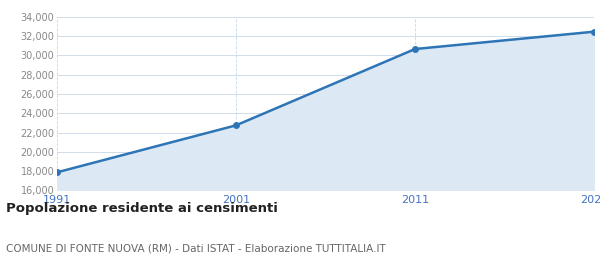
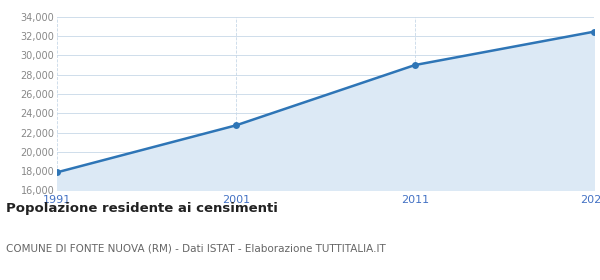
2011: 30,700 -> 29,000
